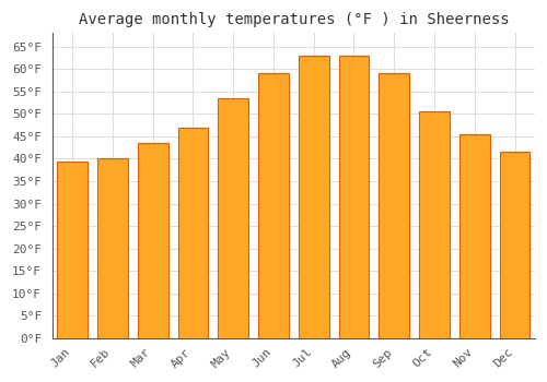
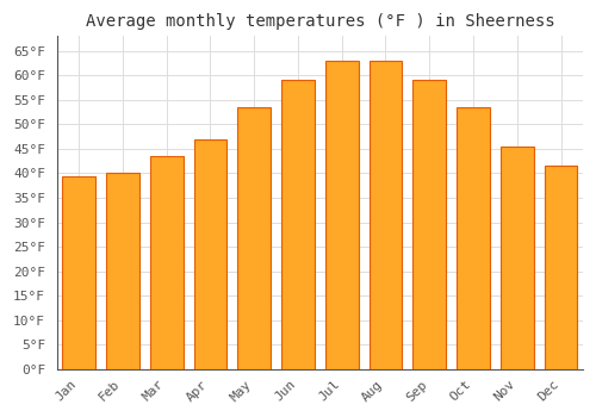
Oct: 50.5°F -> 53.5°F
